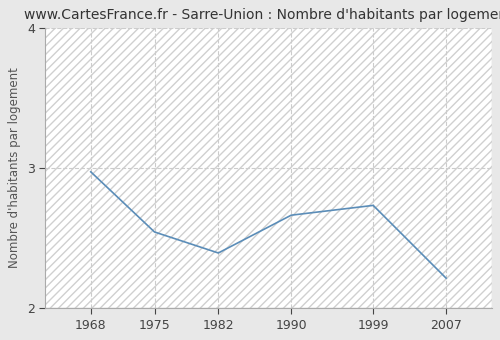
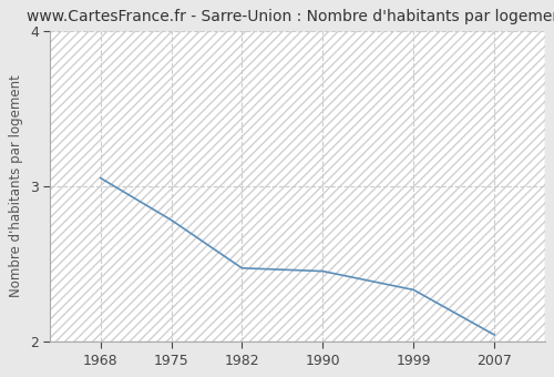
1968: 2.97 -> 3.05
1975: 2.54 -> 2.78
1982: 2.39 -> 2.47
1990: 2.66 -> 2.45
1999: 2.73 -> 2.33
2007: 2.21 -> 2.04
